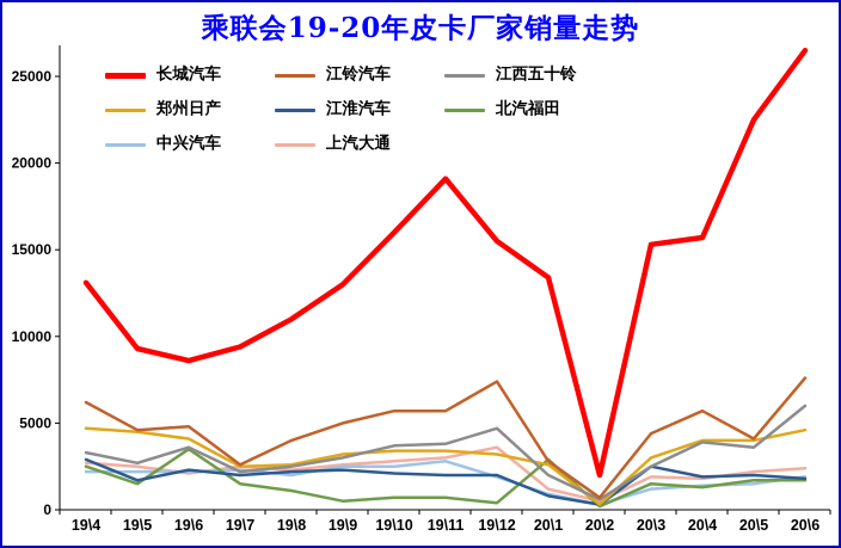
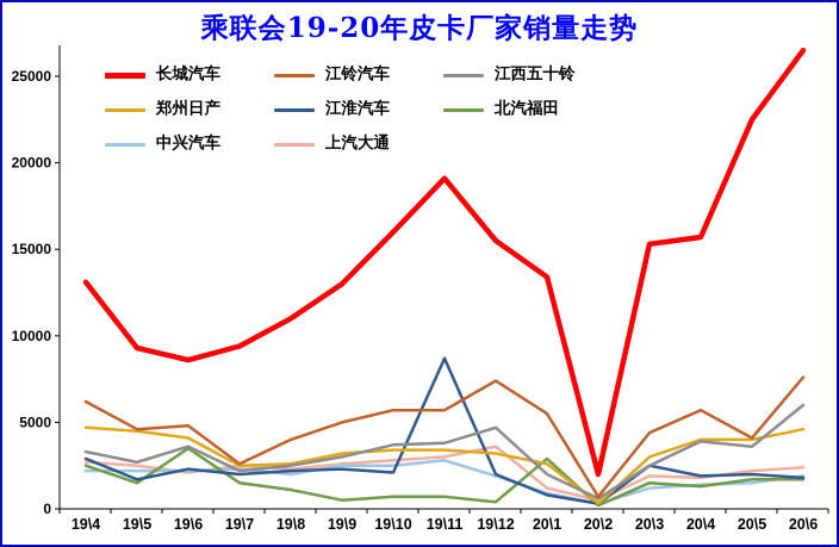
江淮汽车/19\11: 2000 -> 8700
江铃汽车/20\1: 2800 -> 5500
